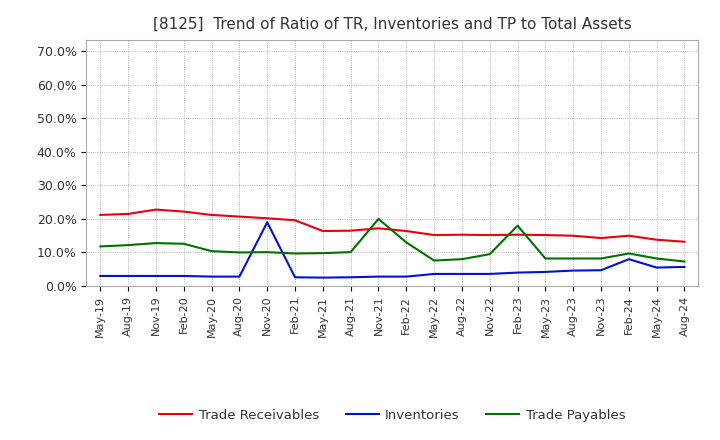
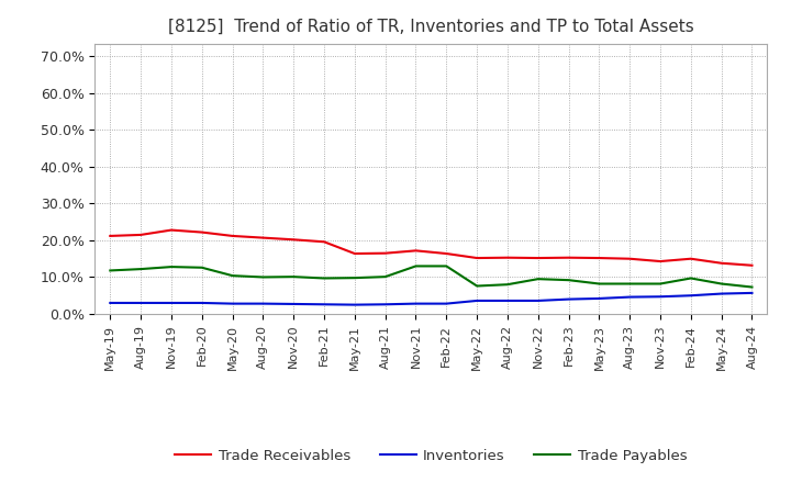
Inventories/Nov-20: 19.0% -> 2.7%
Trade Payables/Nov-21: 20.0% -> 13.0%
Trade Payables/Feb-23: 18.0% -> 9.2%
Inventories/Feb-24: 8.0% -> 5.0%
